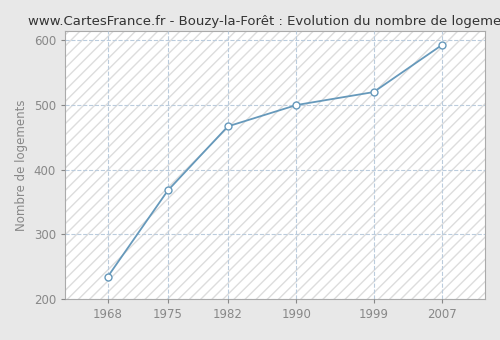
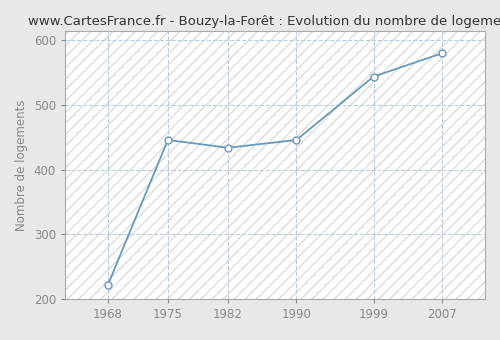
1968: 235 -> 222
1975: 368 -> 446
1982: 467 -> 434
1990: 500 -> 446
1999: 520 -> 544
2007: 593 -> 580
